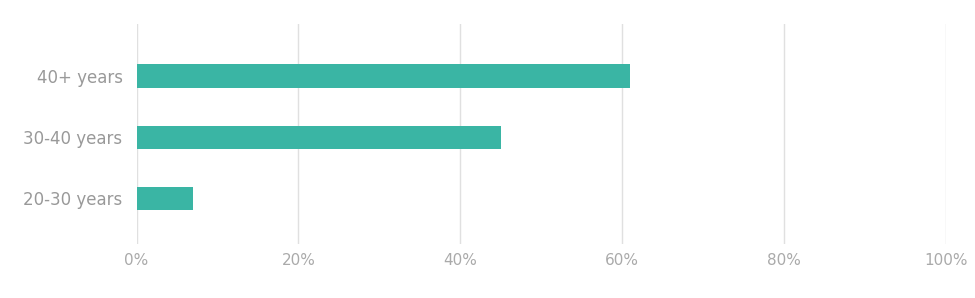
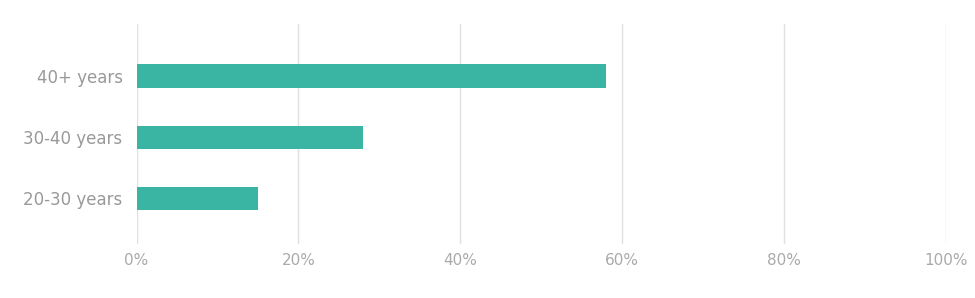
40+ years: 61% -> 58%
30-40 years: 45% -> 28%
20-30 years: 7% -> 15%
